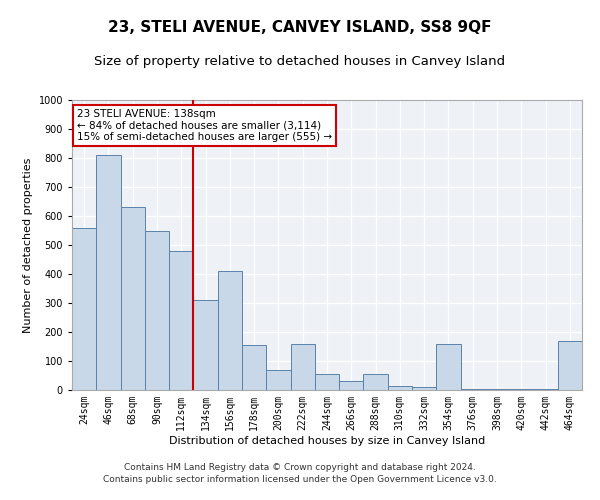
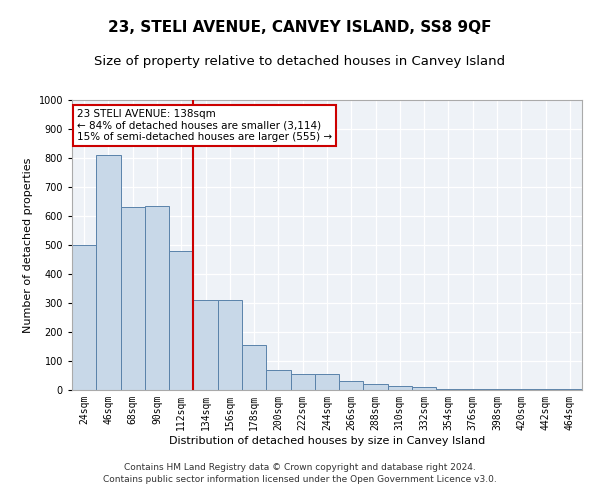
24sqm: 560 -> 500
90sqm: 550 -> 635
156sqm: 410 -> 310
222sqm: 160 -> 55
288sqm: 55 -> 20
354sqm: 160 -> 5
464sqm: 170 -> 3
